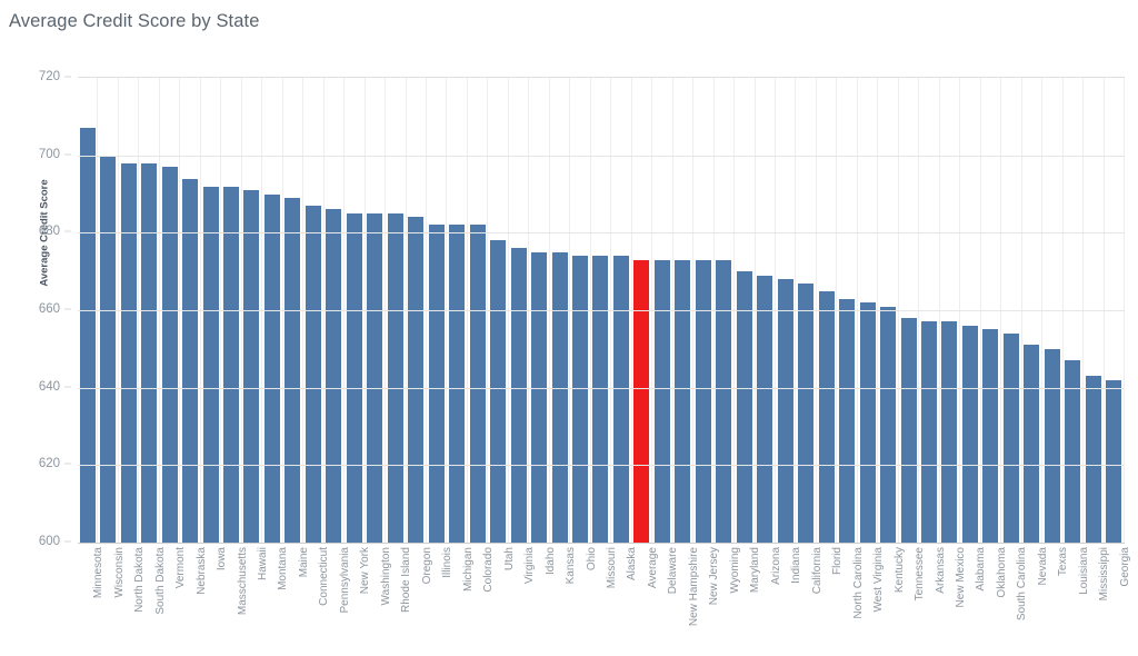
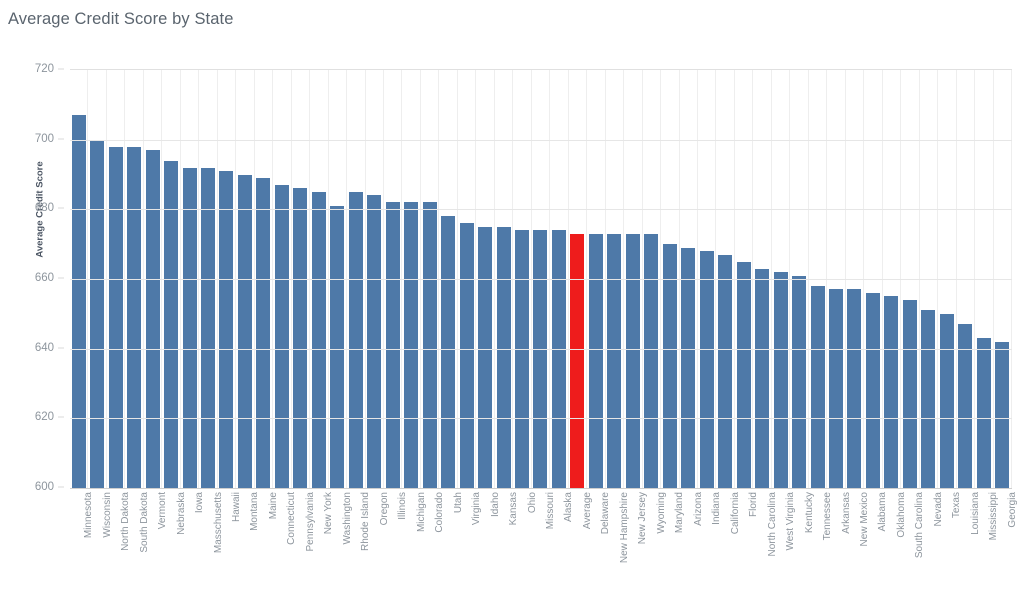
Washington: 685 -> 681
